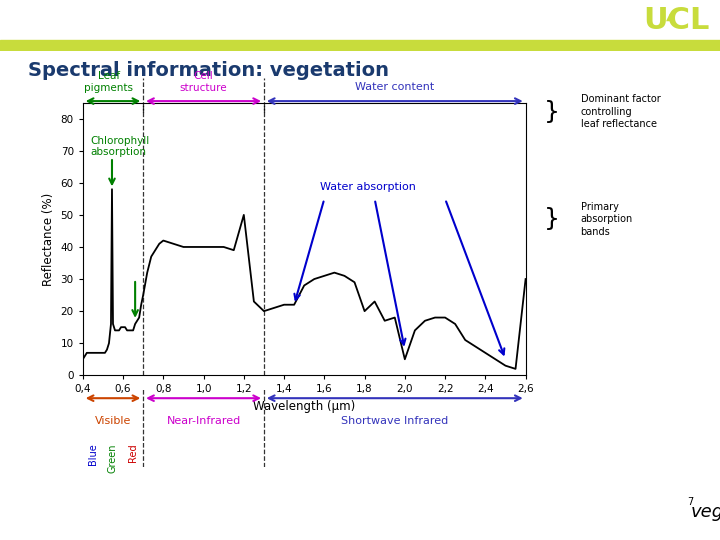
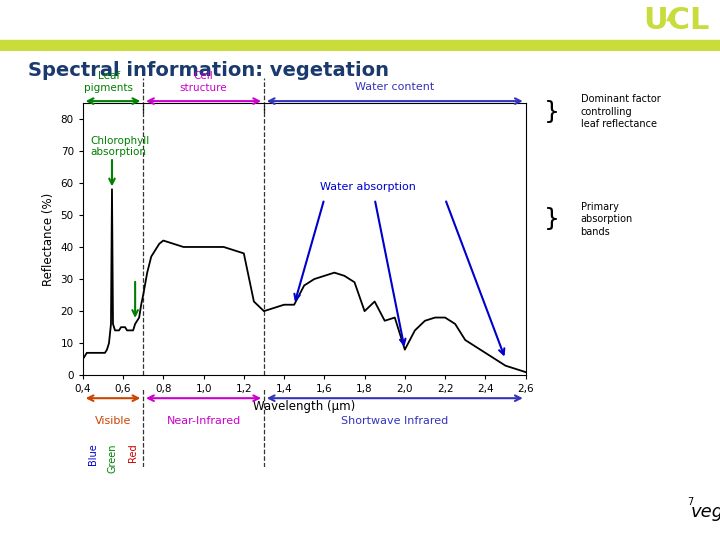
1,2: 50 -> 38
2,0: 5 -> 8
2,6: 30 -> 1
